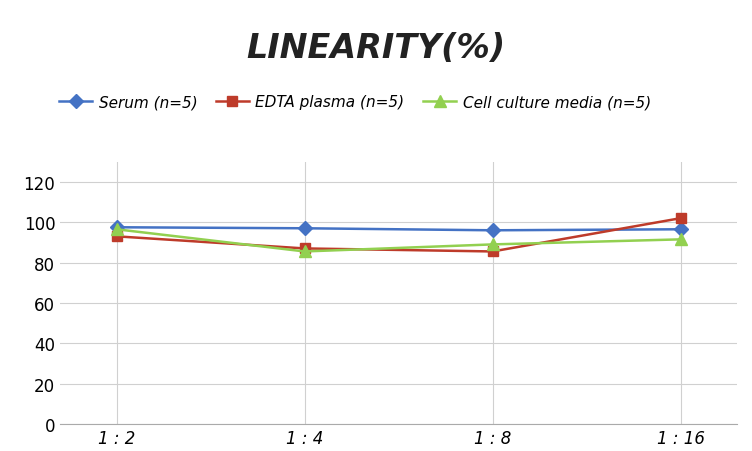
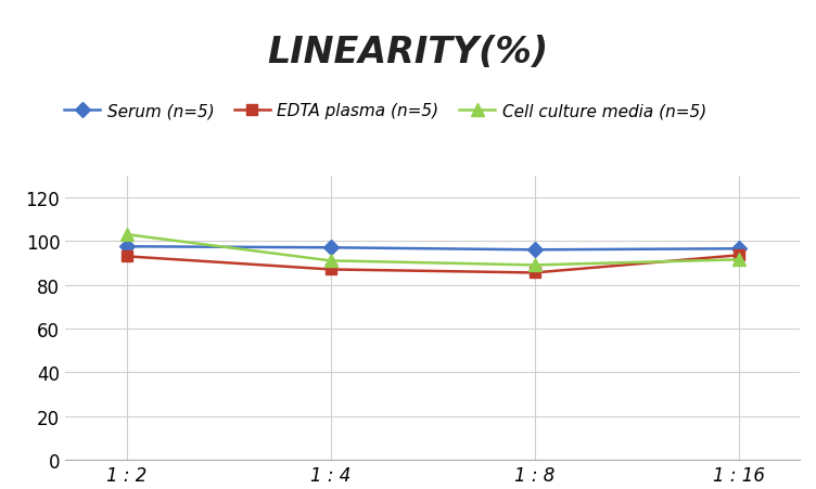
Cell culture media (n=5)/1 : 2: 96.5 -> 103.0
Cell culture media (n=5)/1 : 4: 85.5 -> 91.0
EDTA plasma (n=5)/1 : 16: 102.0 -> 93.5
